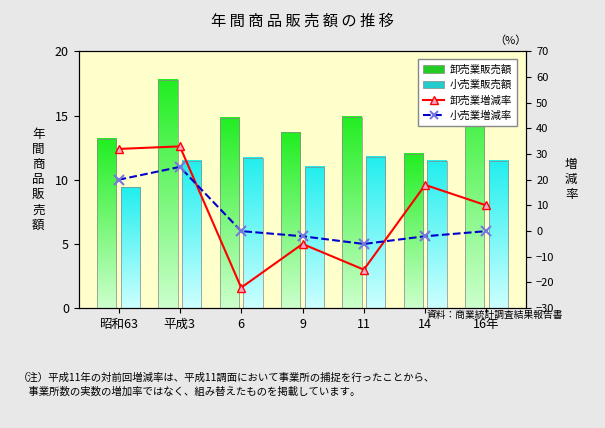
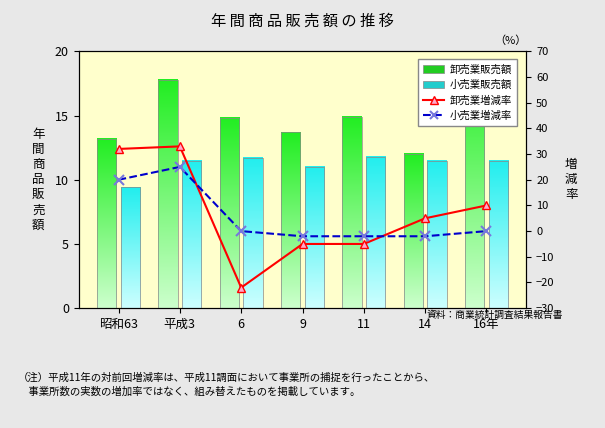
卸売業増減率/11: -15 -> -5
小売業増減率/11: -5 -> -2
卸売業増減率/14: 18 -> 5
